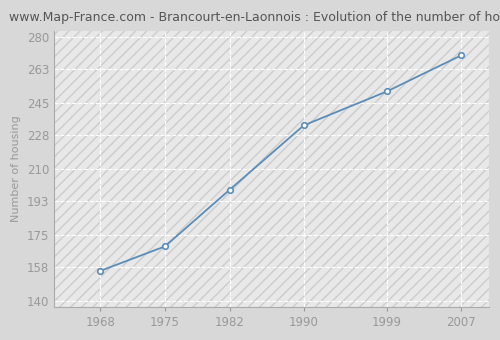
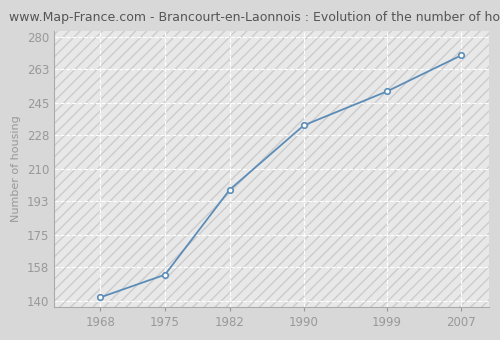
1968: 156 -> 142
1975: 169 -> 154
